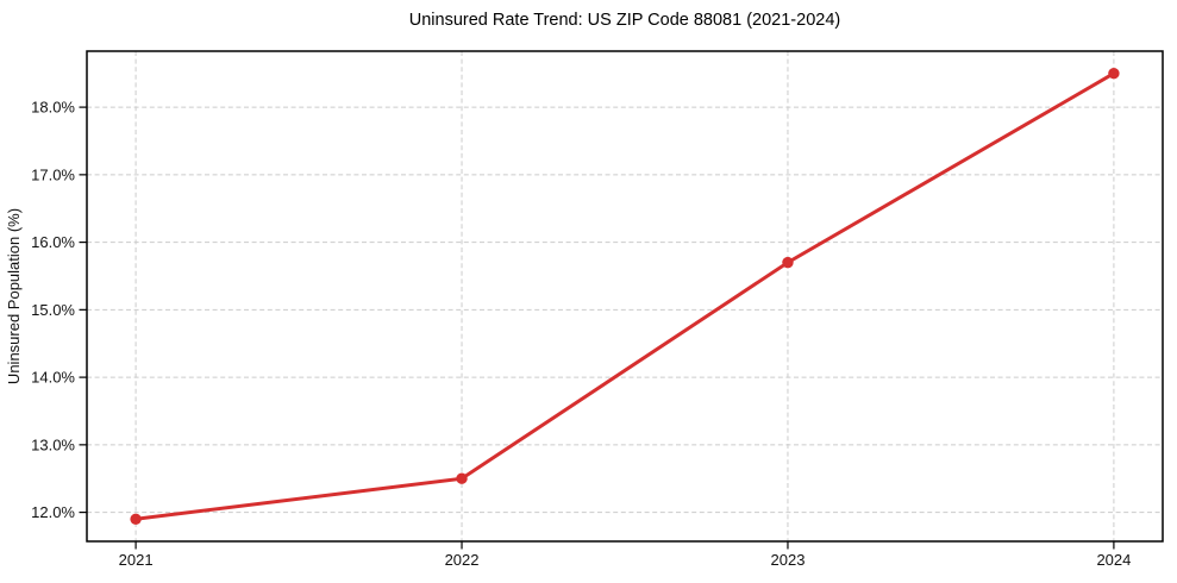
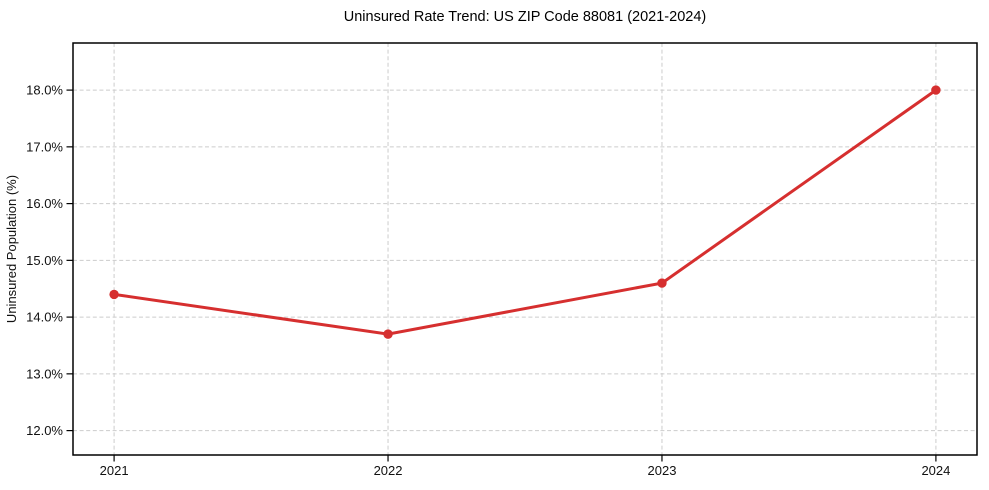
2021: 11.9% -> 14.4%
2022: 12.5% -> 13.7%
2023: 15.7% -> 14.6%
2024: 18.5% -> 18.0%
